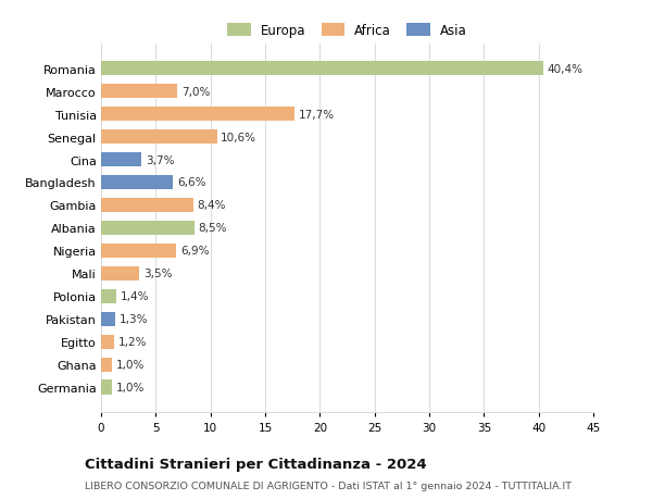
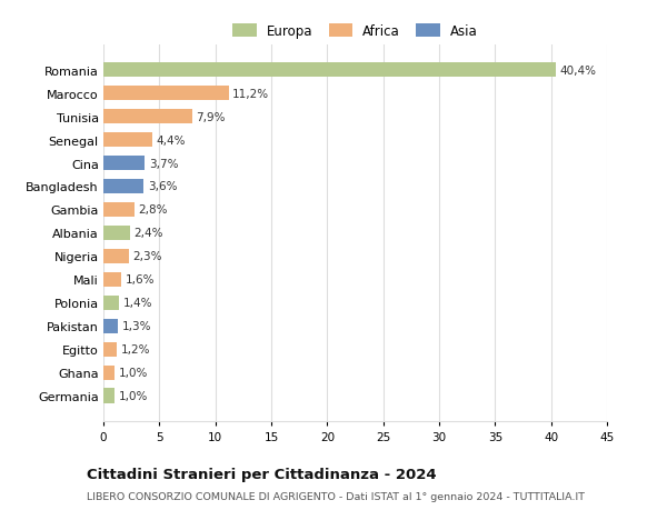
Marocco: 7,0% -> 11,2%
Tunisia: 17,7% -> 7,9%
Senegal: 10,6% -> 4,4%
Bangladesh: 6,6% -> 3,6%
Gambia: 8,4% -> 2,8%
Albania: 8,5% -> 2,4%
Nigeria: 6,9% -> 2,3%
Mali: 3,5% -> 1,6%
